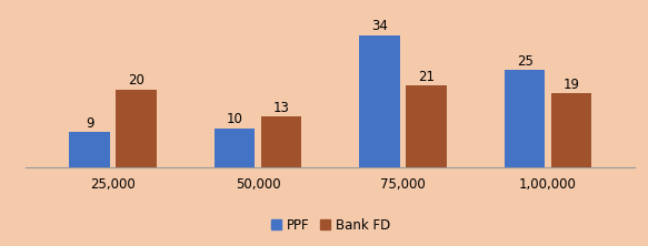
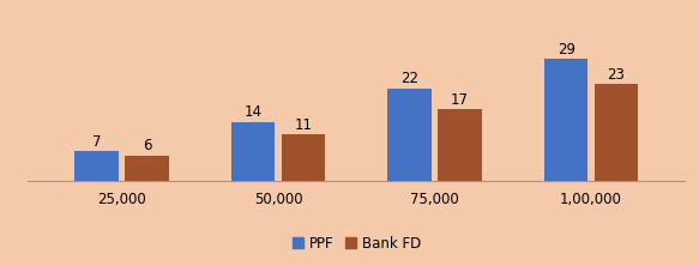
PPF/25,000: 9 -> 7
Bank FD/25,000: 20 -> 6
PPF/50,000: 10 -> 14
Bank FD/50,000: 13 -> 11
PPF/75,000: 34 -> 22
Bank FD/75,000: 21 -> 17
PPF/1,00,000: 25 -> 29
Bank FD/1,00,000: 19 -> 23
